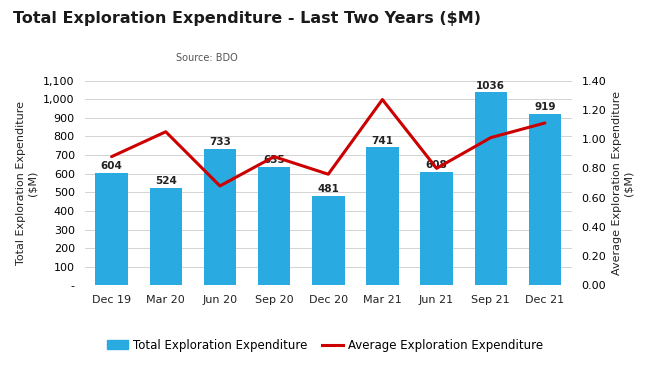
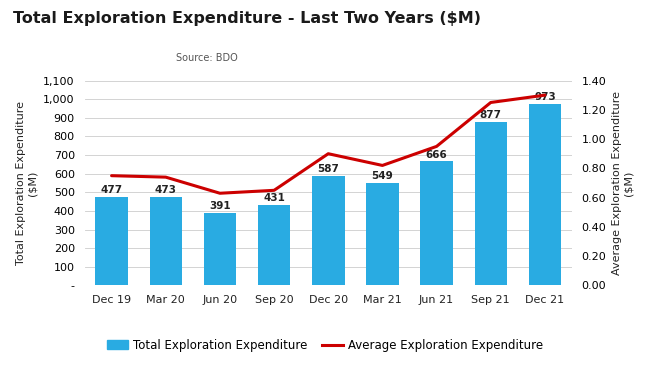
Total Exploration Expenditure/Dec 19: 604 -> 477
Average Exploration Expenditure/Dec 19: 0.88 -> 0.75
Total Exploration Expenditure/Mar 20: 524 -> 473
Average Exploration Expenditure/Mar 20: 1.05 -> 0.74
Total Exploration Expenditure/Jun 20: 733 -> 391
Average Exploration Expenditure/Jun 20: 0.68 -> 0.63
Total Exploration Expenditure/Sep 20: 635 -> 431
Average Exploration Expenditure/Sep 20: 0.88 -> 0.65
Total Exploration Expenditure/Dec 20: 481 -> 587
Average Exploration Expenditure/Dec 20: 0.76 -> 0.90
Total Exploration Expenditure/Mar 21: 741 -> 549
Average Exploration Expenditure/Mar 21: 1.27 -> 0.82
Total Exploration Expenditure/Jun 21: 608 -> 666
Average Exploration Expenditure/Jun 21: 0.80 -> 0.95
Total Exploration Expenditure/Sep 21: 1036 -> 877
Average Exploration Expenditure/Sep 21: 1.01 -> 1.25
Total Exploration Expenditure/Dec 21: 919 -> 973
Average Exploration Expenditure/Dec 21: 1.11 -> 1.30
